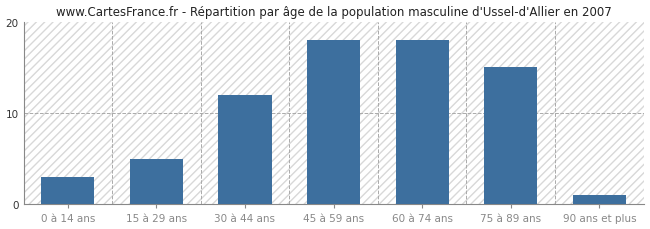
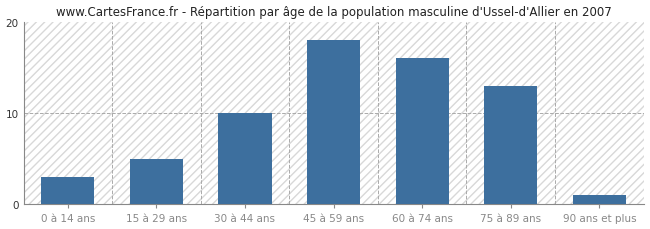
30 à 44 ans: 12 -> 10
60 à 74 ans: 18 -> 16
75 à 89 ans: 15 -> 13
